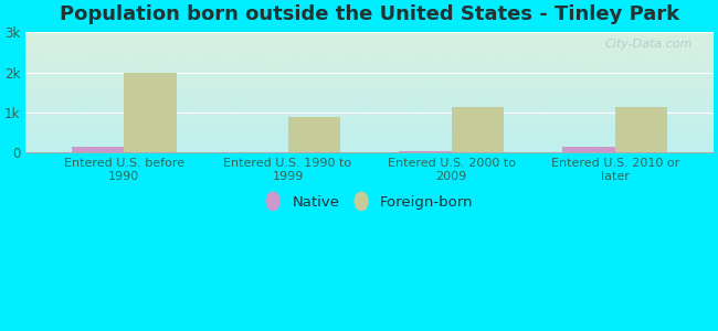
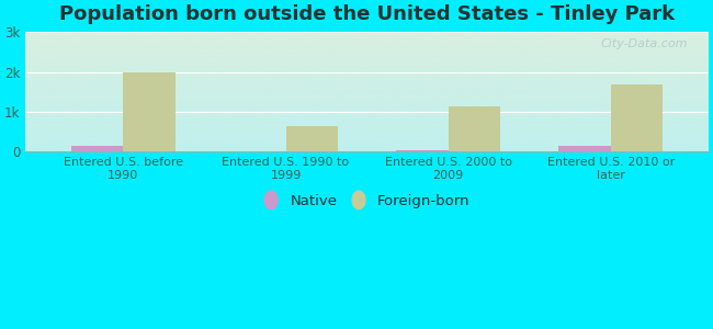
Foreign-born/Entered U.S. 1990 to 1999: 0.88k -> 0.65k
Foreign-born/Entered U.S. 2010 or later: 1.15k -> 1.70k
